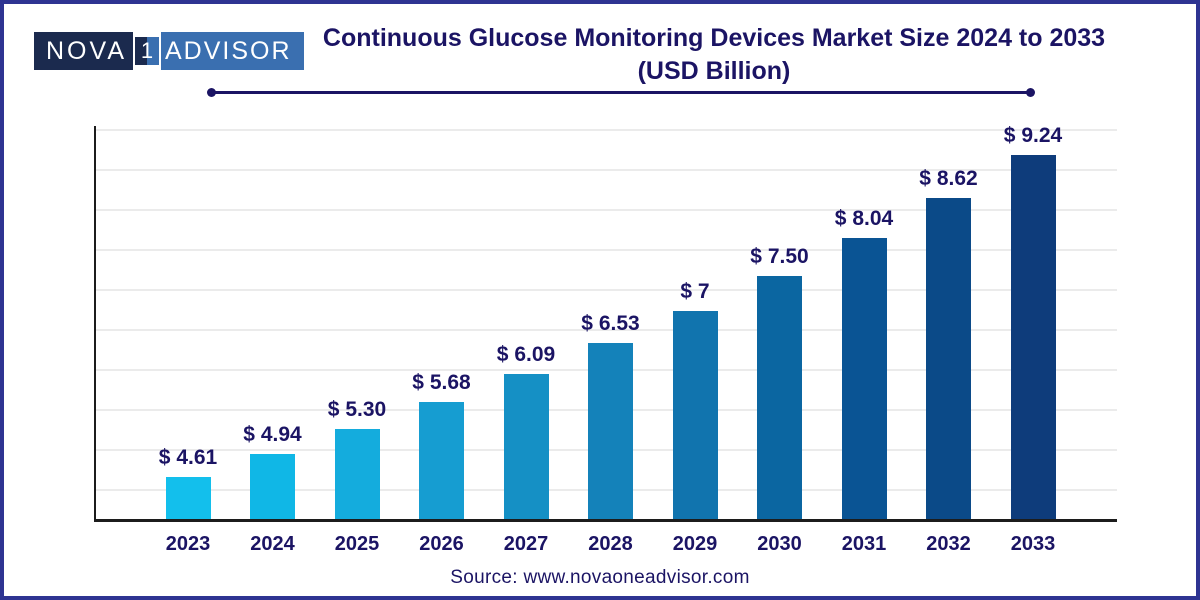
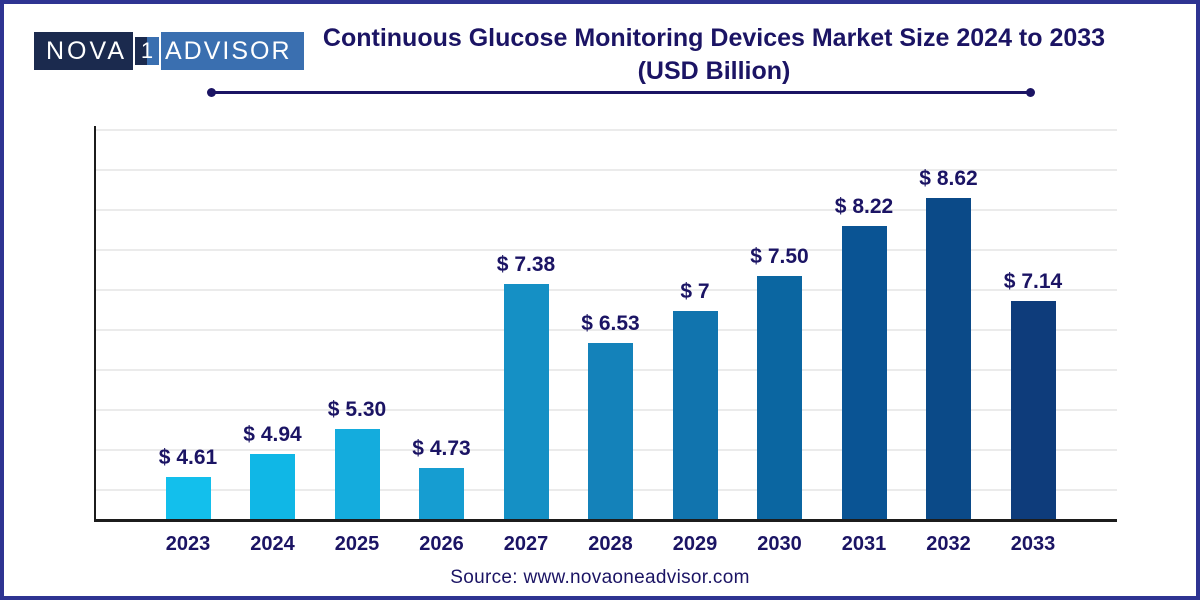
2026: 5.68 -> 4.73
2027: 6.09 -> 7.38
2031: 8.04 -> 8.22
2033: 9.24 -> 7.14
